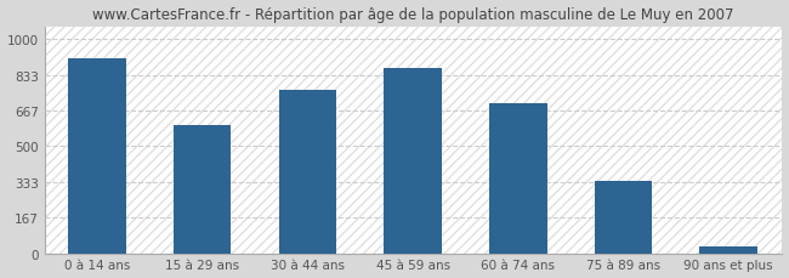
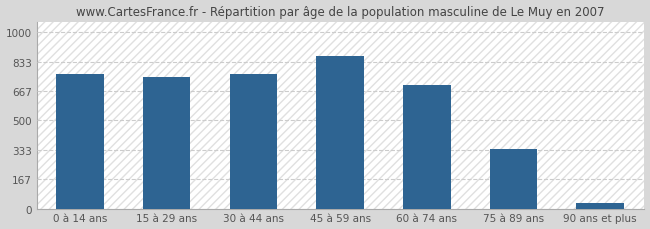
0 à 14 ans: 910 -> 760
15 à 29 ans: 600 -> 740
